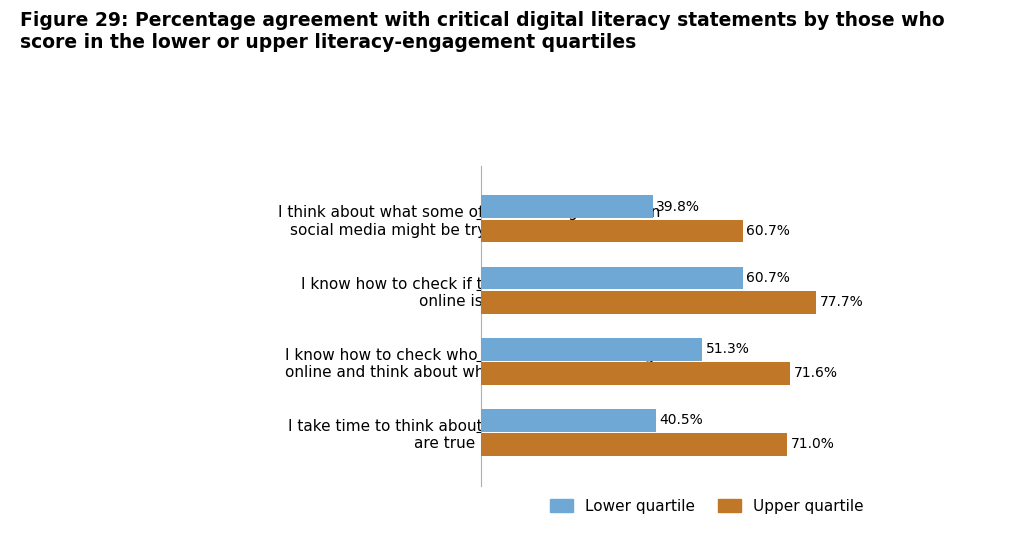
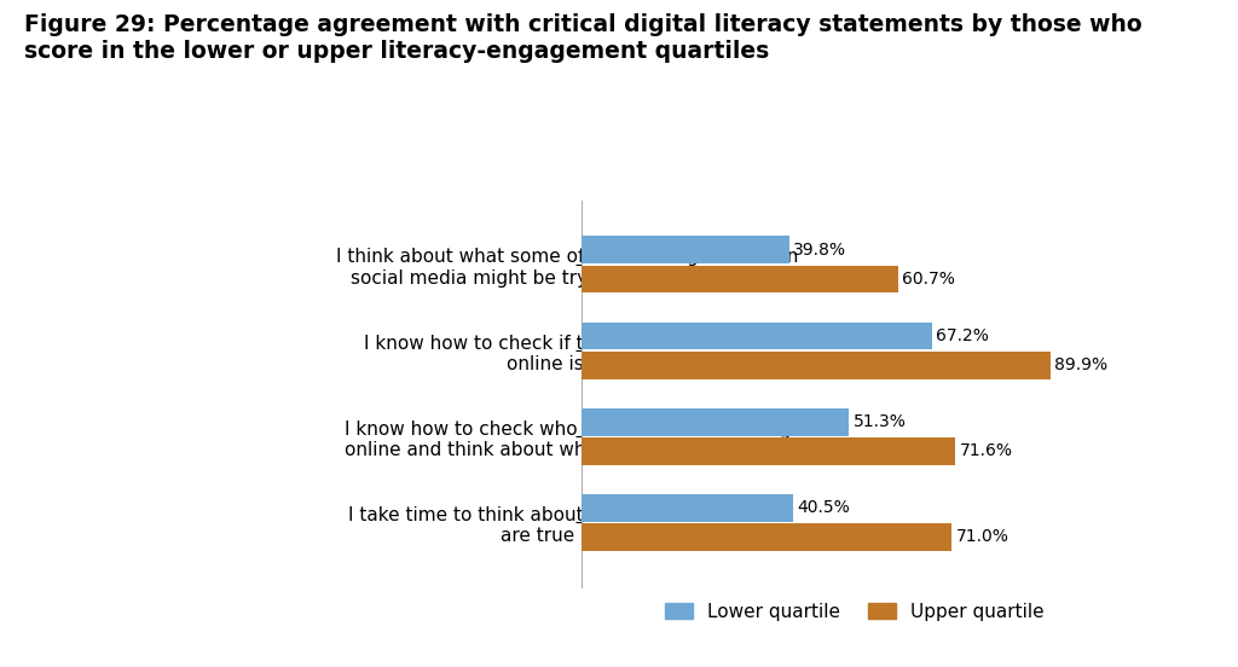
Lower quartile/I know how to check if the information I find online is true: 60.7% -> 67.2%
Upper quartile/I know how to check if the information I find online is true: 77.7% -> 89.9%
